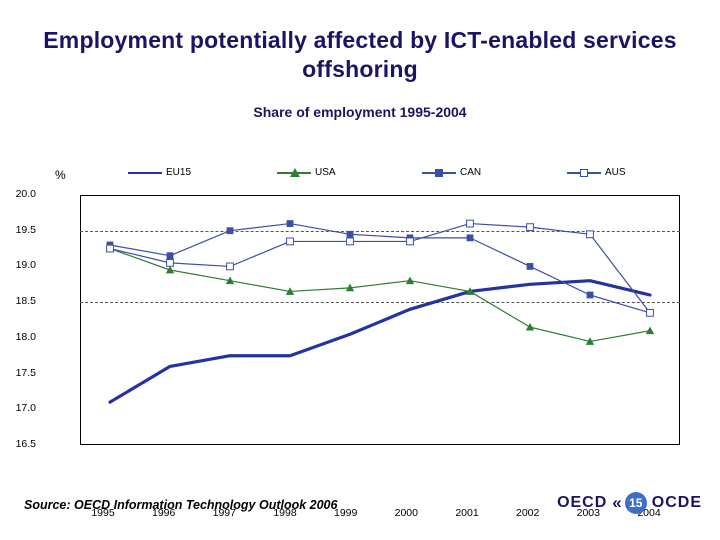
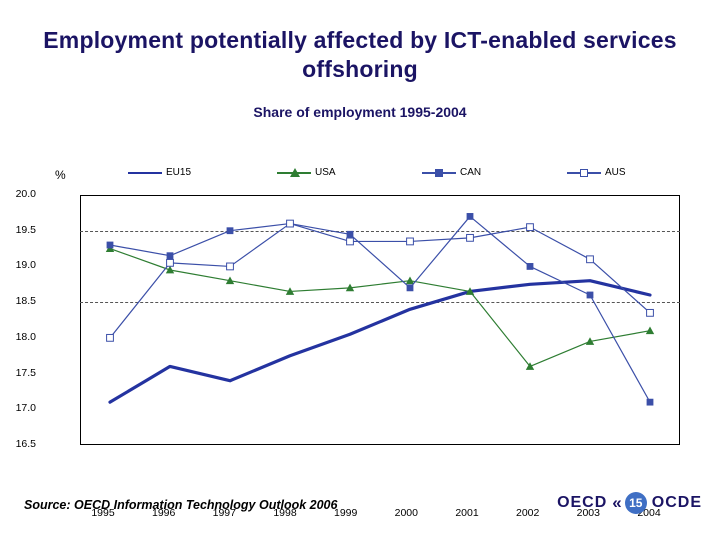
AUS/1995: 19.2 -> 18.0
EU15/1997: 17.8 -> 17.4
AUS/1998: 19.4 -> 19.6
CAN/2000: 19.4 -> 18.7
CAN/2001: 19.4 -> 19.7
AUS/2001: 19.6 -> 19.4
USA/2002: 18.1 -> 17.6
AUS/2003: 19.4 -> 19.1
CAN/2004: 18.4 -> 17.1
